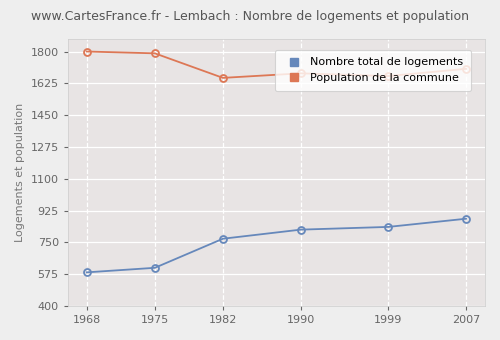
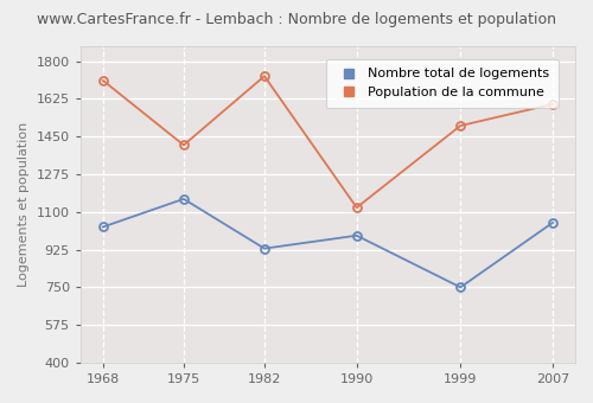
Nombre total de logements/1968: 580 -> 1030
Population de la commune/1968: 1800 -> 1710
Nombre total de logements/1975: 610 -> 1160
Population de la commune/1975: 1790 -> 1410
Nombre total de logements/1982: 770 -> 930
Population de la commune/1982: 1660 -> 1730
Nombre total de logements/1990: 820 -> 990
Population de la commune/1990: 1680 -> 1120
Nombre total de logements/1999: 840 -> 750
Population de la commune/1999: 1660 -> 1500
Nombre total de logements/2007: 880 -> 1050
Population de la commune/2007: 1700 -> 1600
